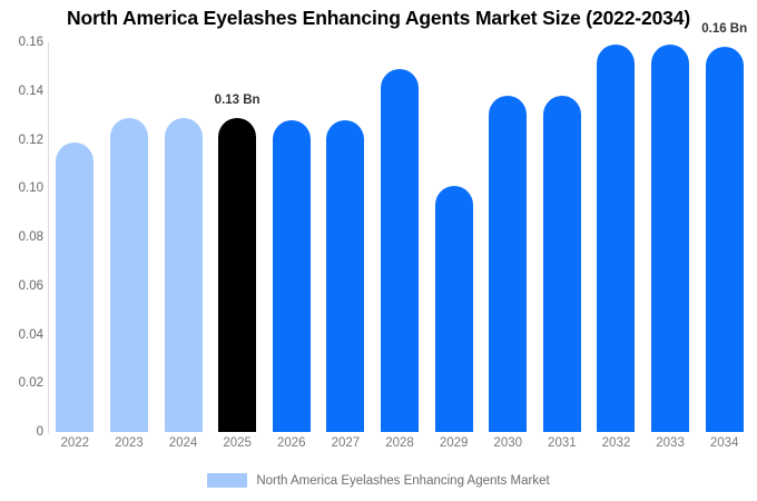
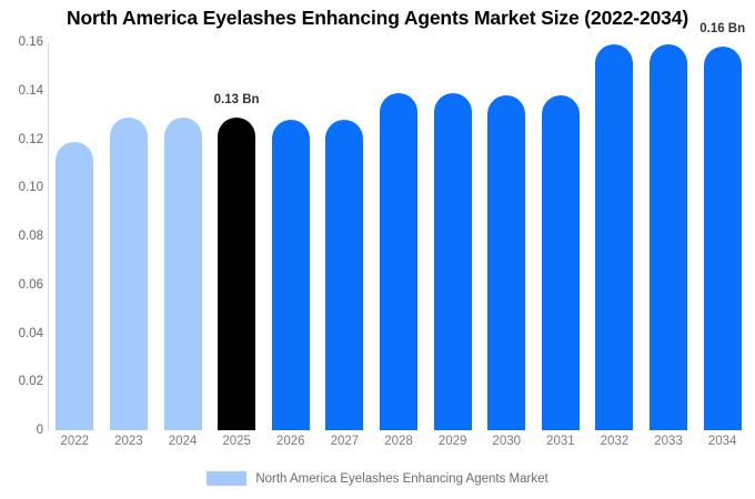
2028: 0.149 -> 0.139
2029: 0.101 -> 0.139
